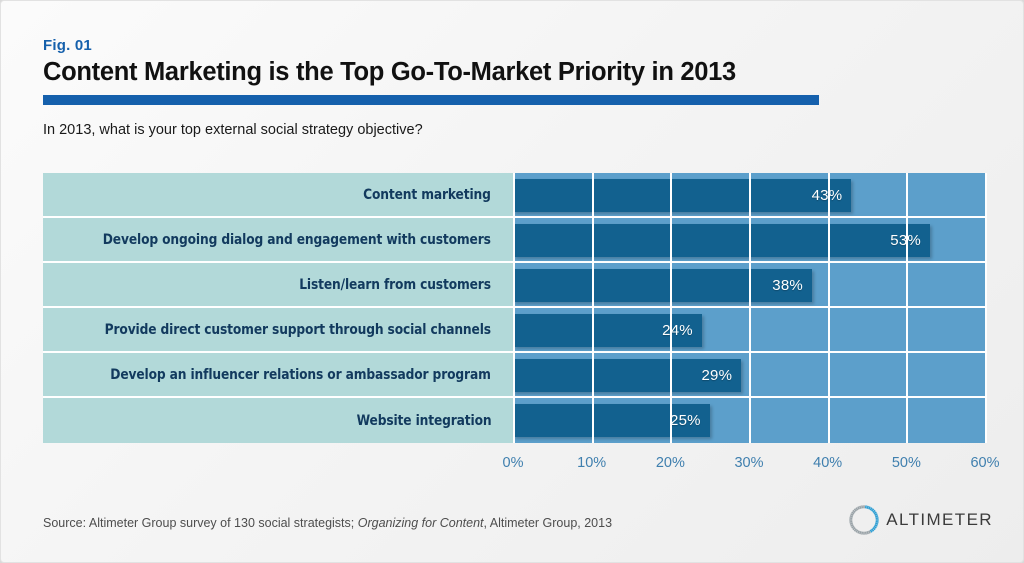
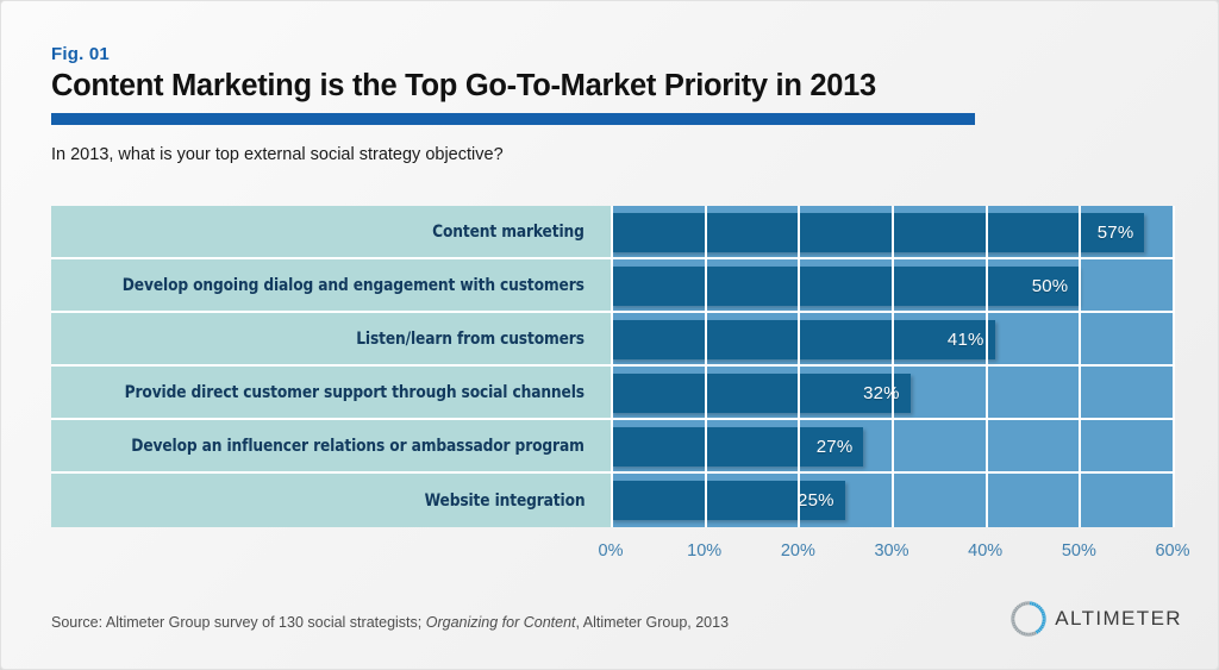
Content marketing: 43% -> 57%
Develop ongoing dialog and engagement with customers: 53% -> 50%
Listen/learn from customers: 38% -> 41%
Provide direct customer support through social channels: 24% -> 32%
Develop an influencer relations or ambassador program: 29% -> 27%
